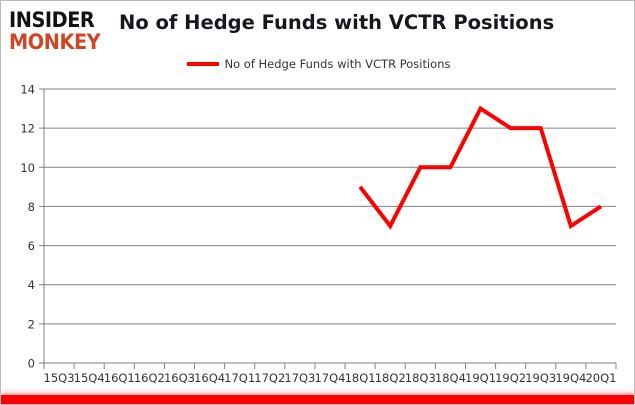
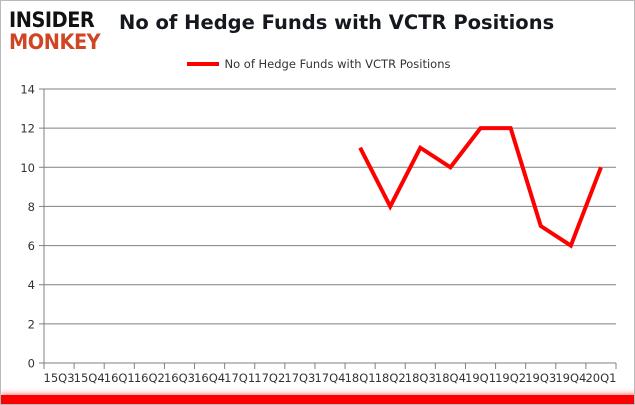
18Q1: 9 -> 11
18Q2: 7 -> 8
18Q3: 10 -> 11
19Q1: 13 -> 12
19Q3: 12 -> 7
19Q4: 7 -> 6
20Q1: 8 -> 10
